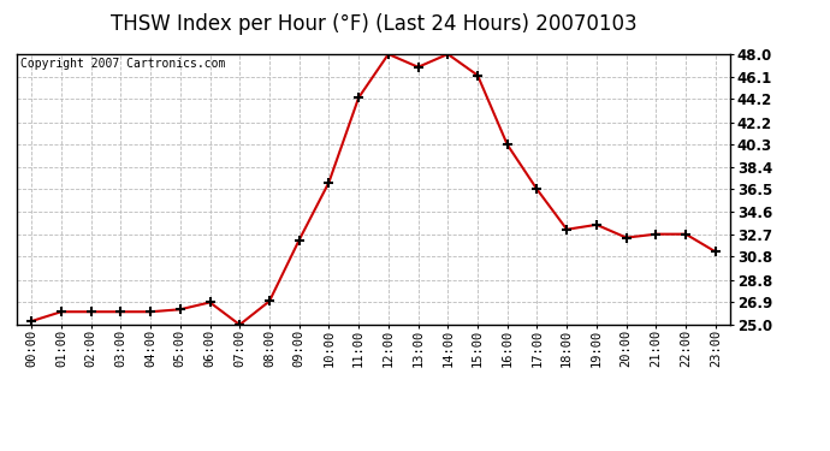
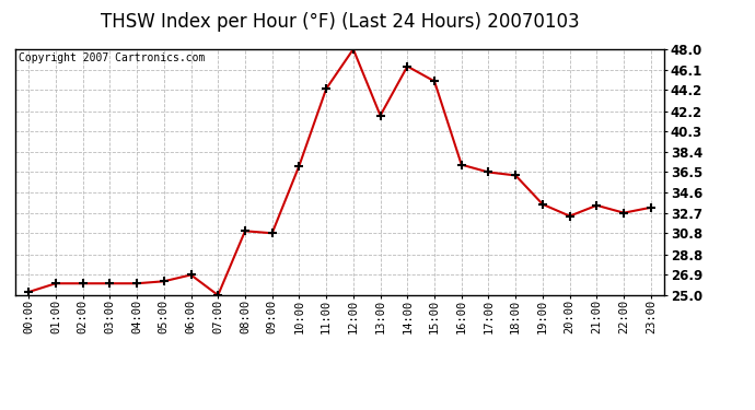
08:00: 27.0 -> 31.0
09:00: 32.2 -> 30.8
13:00: 46.9 -> 41.8
14:00: 48.0 -> 46.4
15:00: 46.2 -> 45.0
16:00: 40.3 -> 37.2
18:00: 33.1 -> 36.2
21:00: 32.7 -> 33.4
23:00: 31.2 -> 33.2
